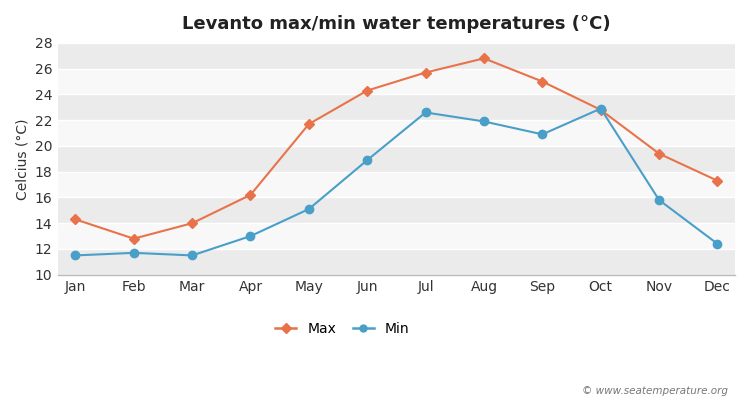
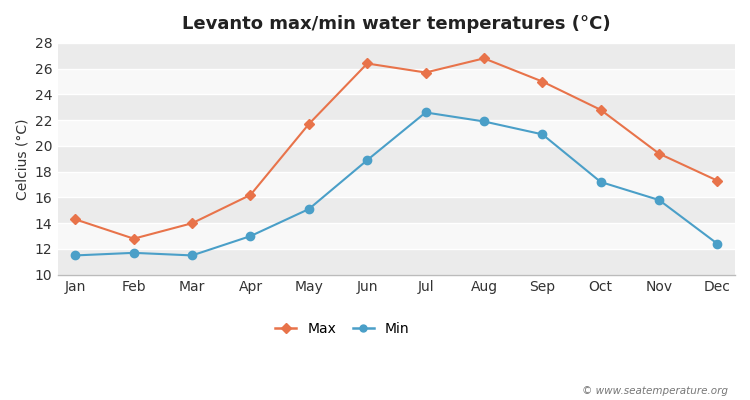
Max/Jun: 24.3 -> 26.4
Min/Oct: 22.9 -> 17.2
